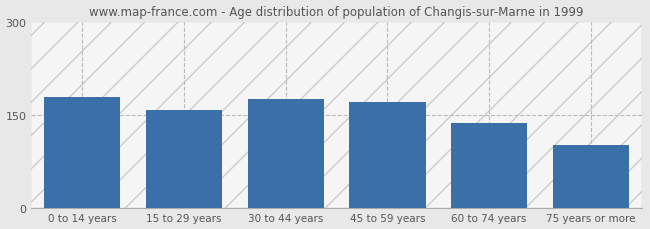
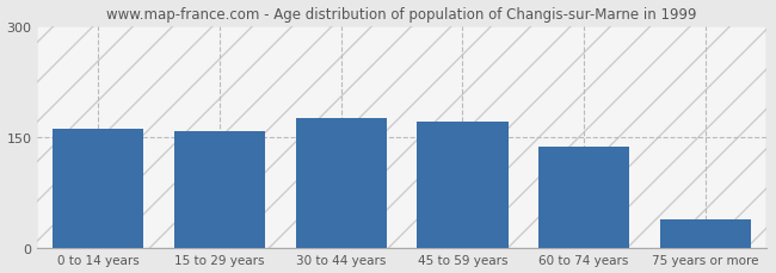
0 to 14 years: 178 -> 160
75 years or more: 102 -> 38
